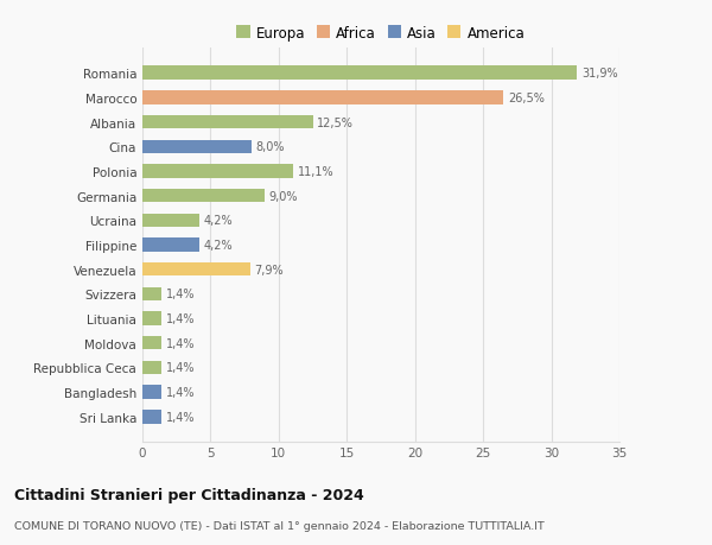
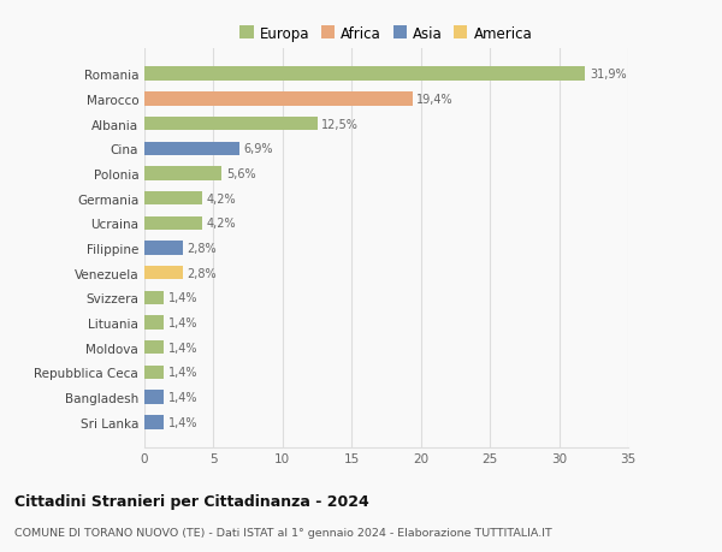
Marocco: 26,5% -> 19,4%
Cina: 8,0% -> 6,9%
Polonia: 11,1% -> 5,6%
Germania: 9,0% -> 4,2%
Filippine: 4,2% -> 2,8%
Venezuela: 7,9% -> 2,8%
